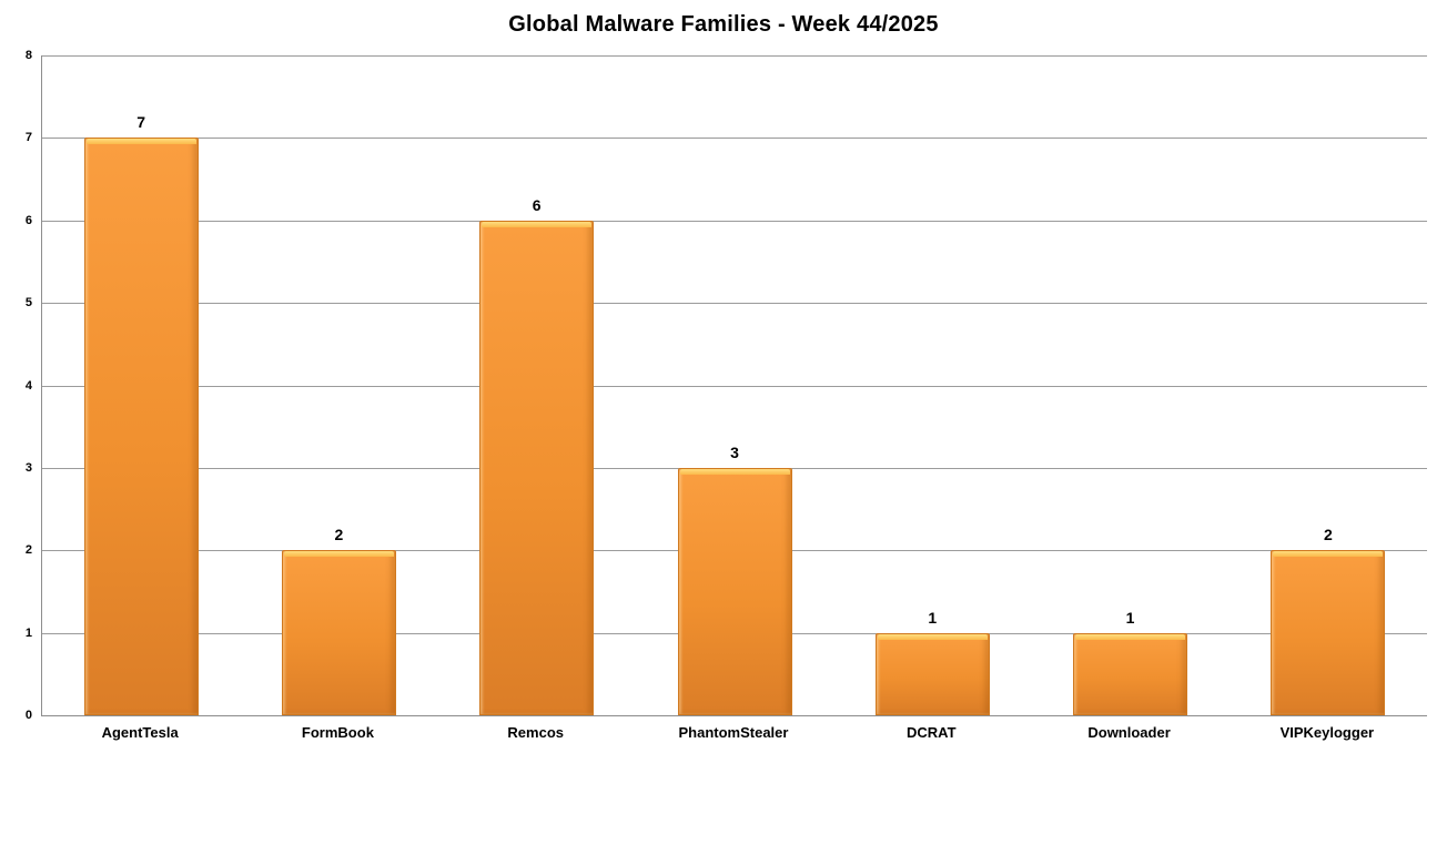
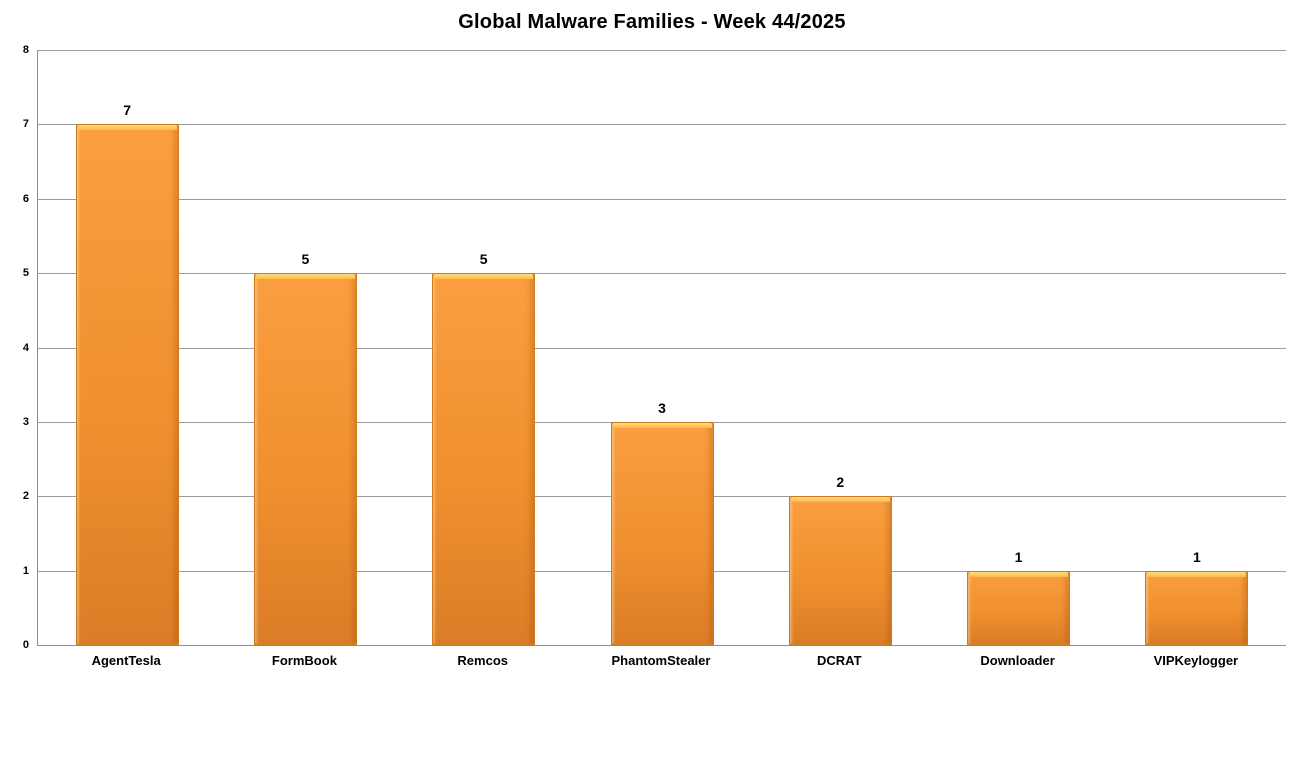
FormBook: 2 -> 5
Remcos: 6 -> 5
DCRAT: 1 -> 2
VIPKeylogger: 2 -> 1
